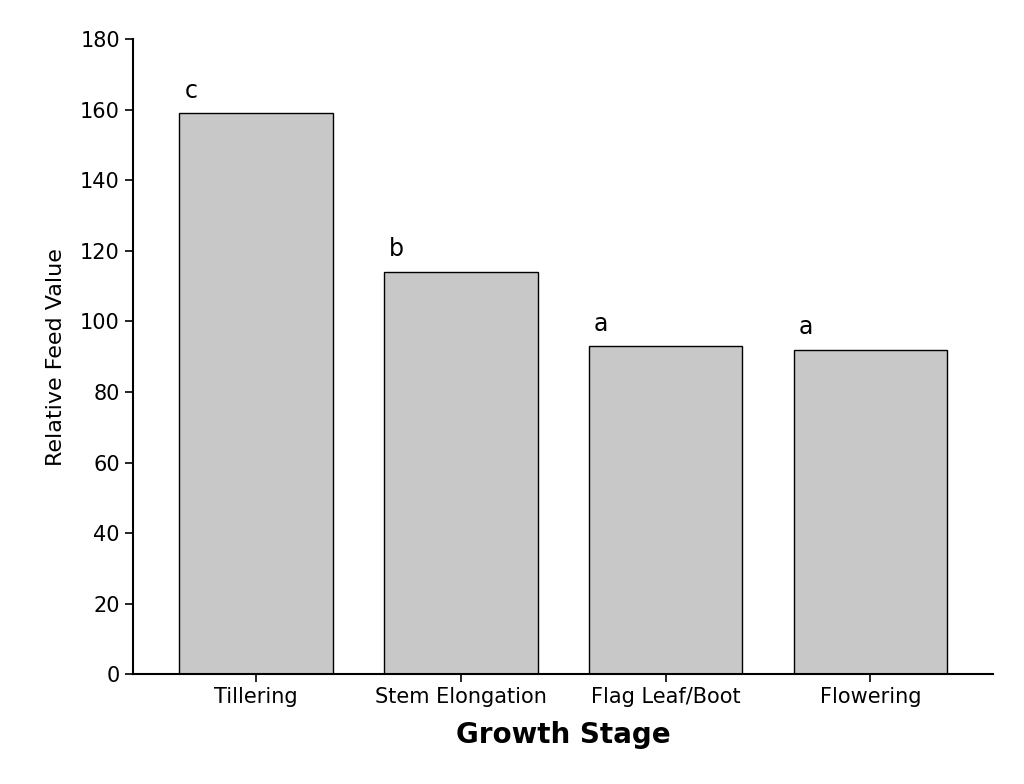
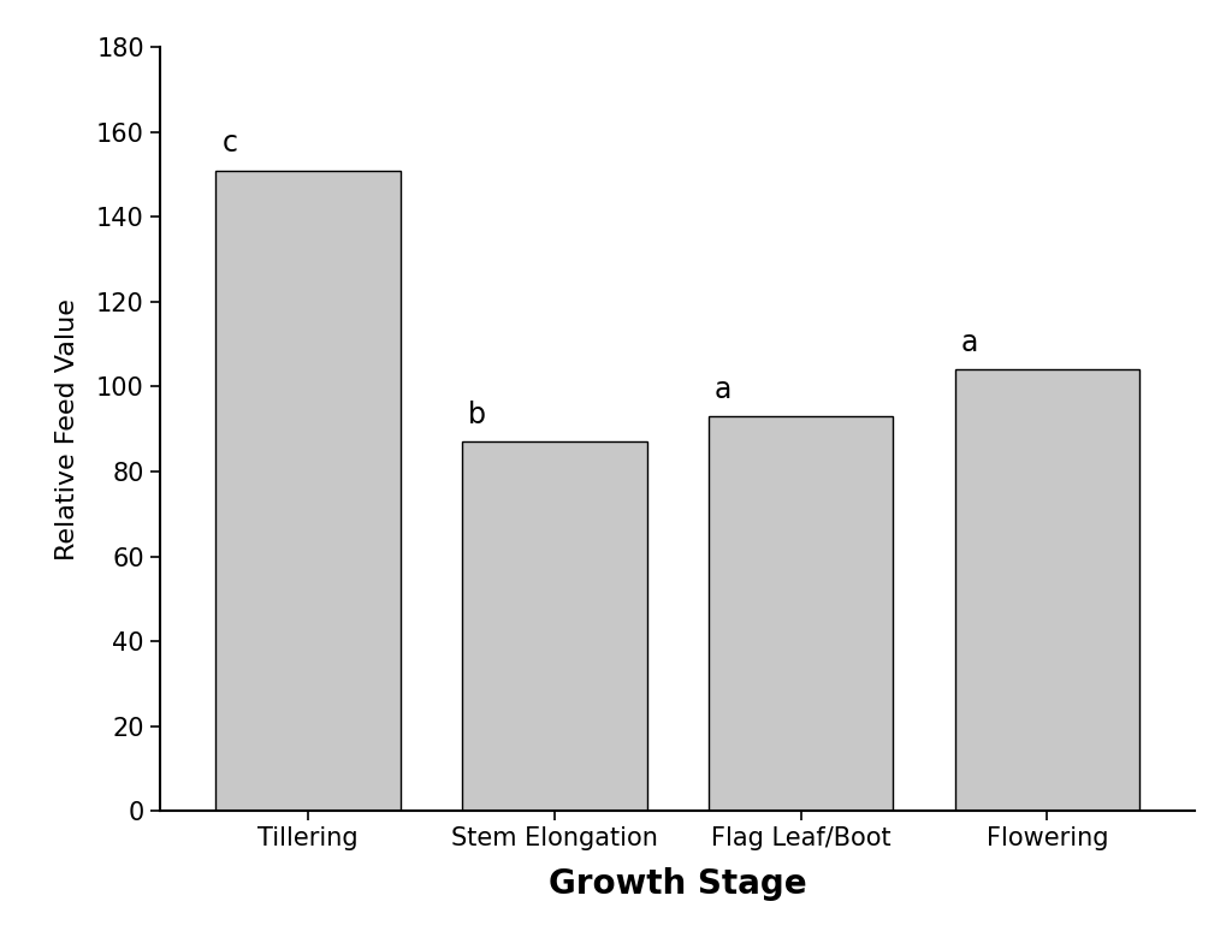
Tillering: 159 -> 151
Stem Elongation: 114 -> 87
Flowering: 92 -> 104
